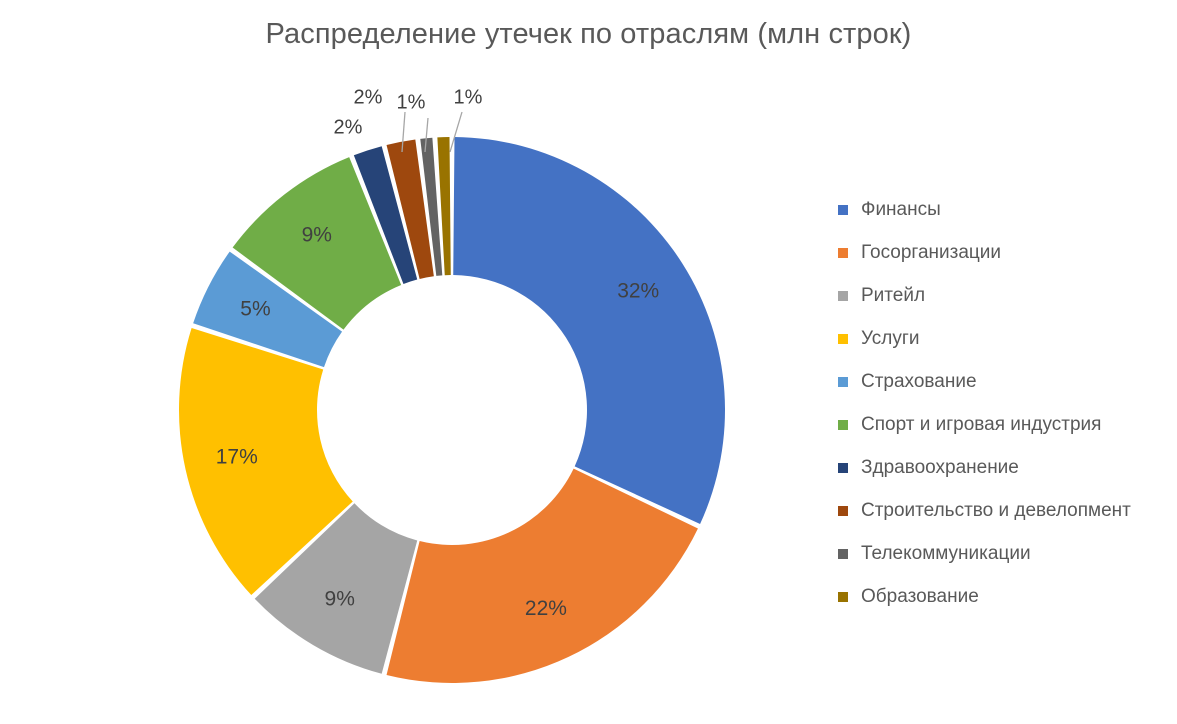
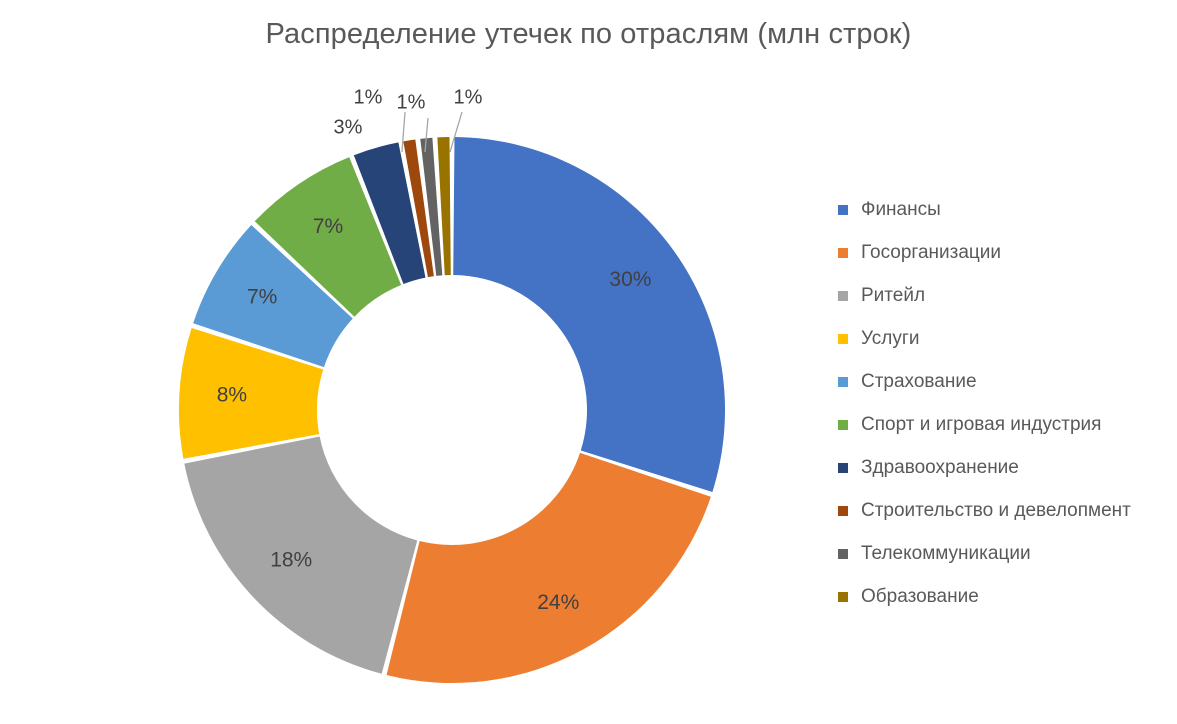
Финансы: 32% -> 30%
Госорганизации: 22% -> 24%
Ритейл: 9% -> 18%
Услуги: 17% -> 8%
Страхование: 5% -> 7%
Спорт и игровая индустрия: 9% -> 7%
Здравоохранение: 2% -> 3%
Строительство и девелопмент: 2% -> 1%
